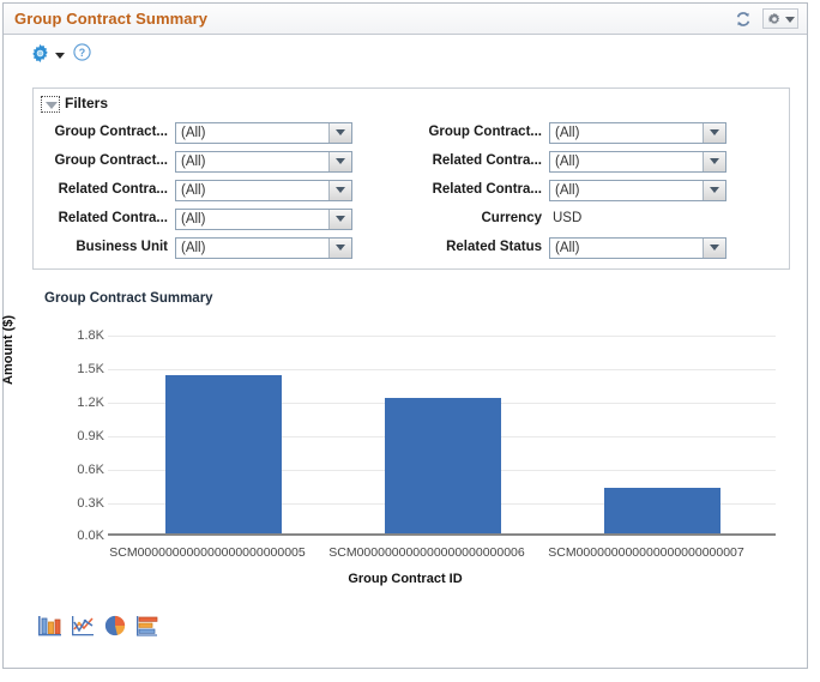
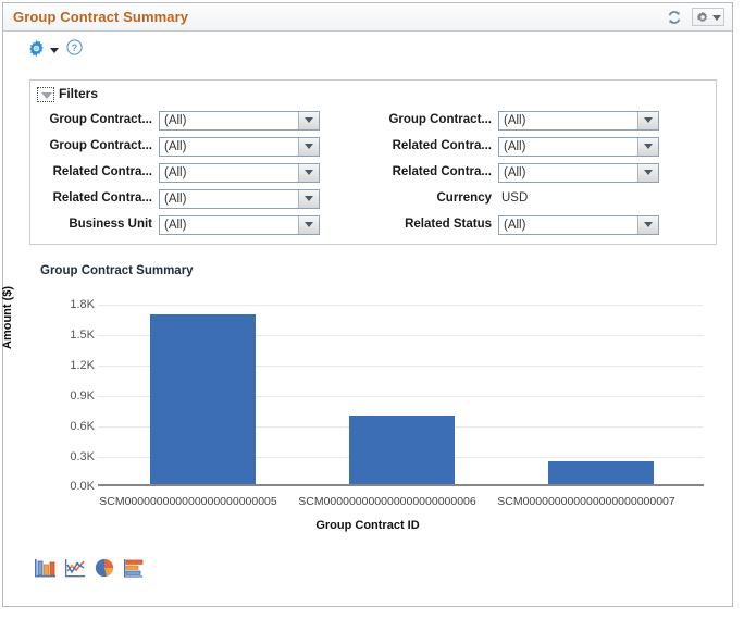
SCM000000000000000000000005: 1.4K -> 1.6K
SCM000000000000000000000006: 1.2K -> 0.7K
SCM000000000000000000000007: 0.4K -> 0.2K
